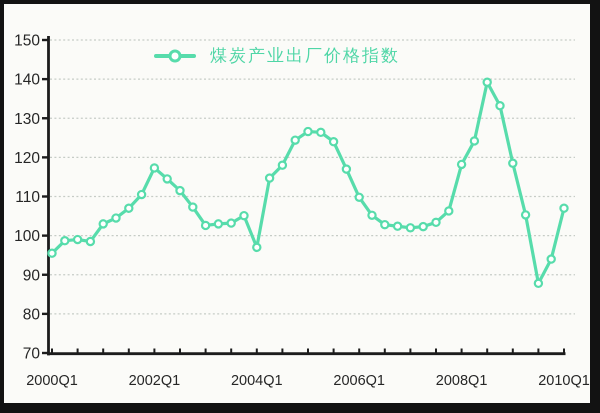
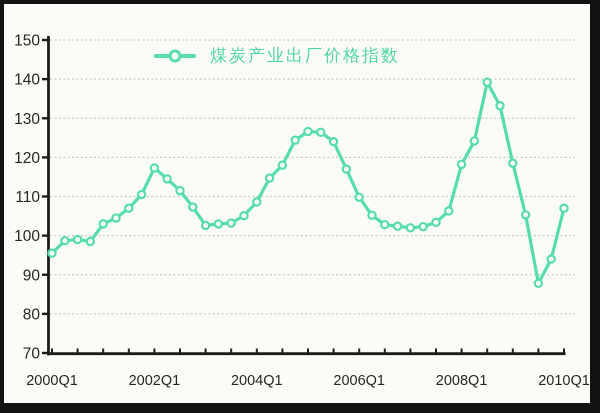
2004Q1: 97 -> 109
